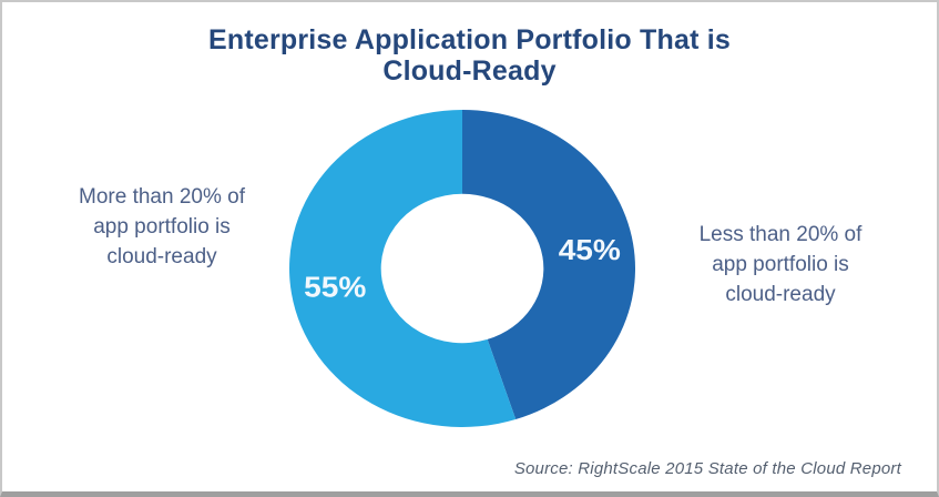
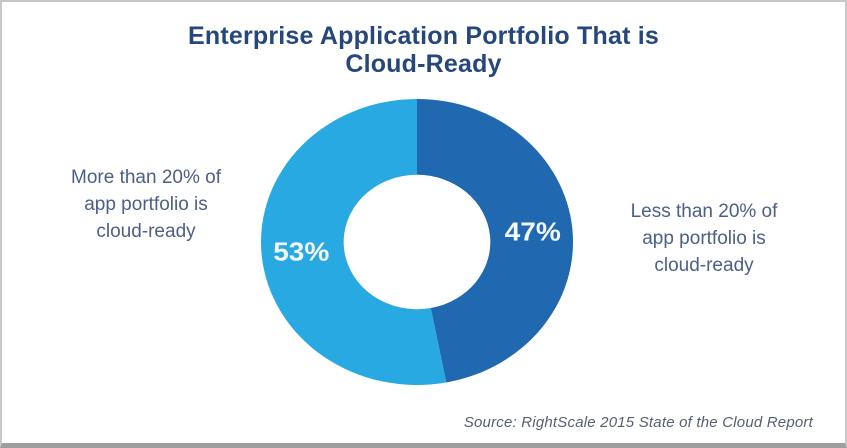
Less than 20% of app portfolio is cloud-ready: 45% -> 47%
More than 20% of app portfolio is cloud-ready: 55% -> 53%
